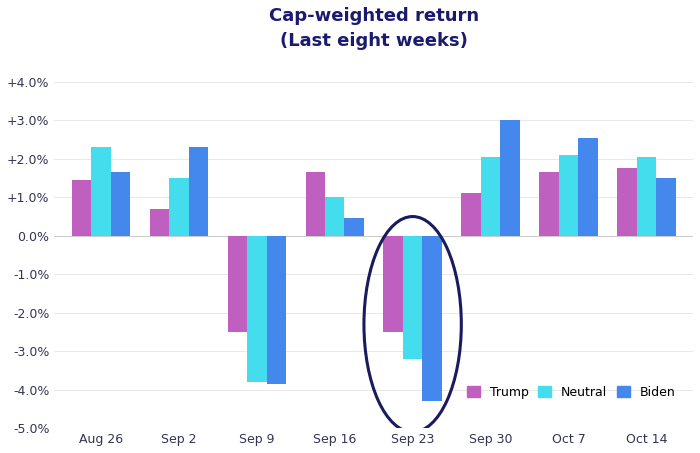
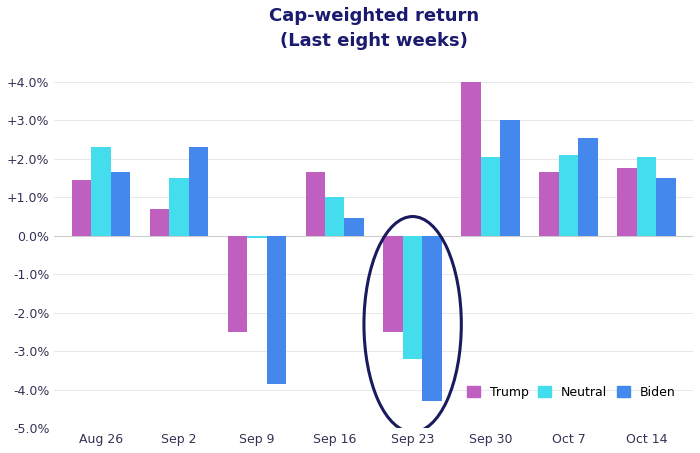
Neutral/Sep 9: -3.80% -> -0.05%
Trump/Sep 30: 1.10% -> 4.00%
